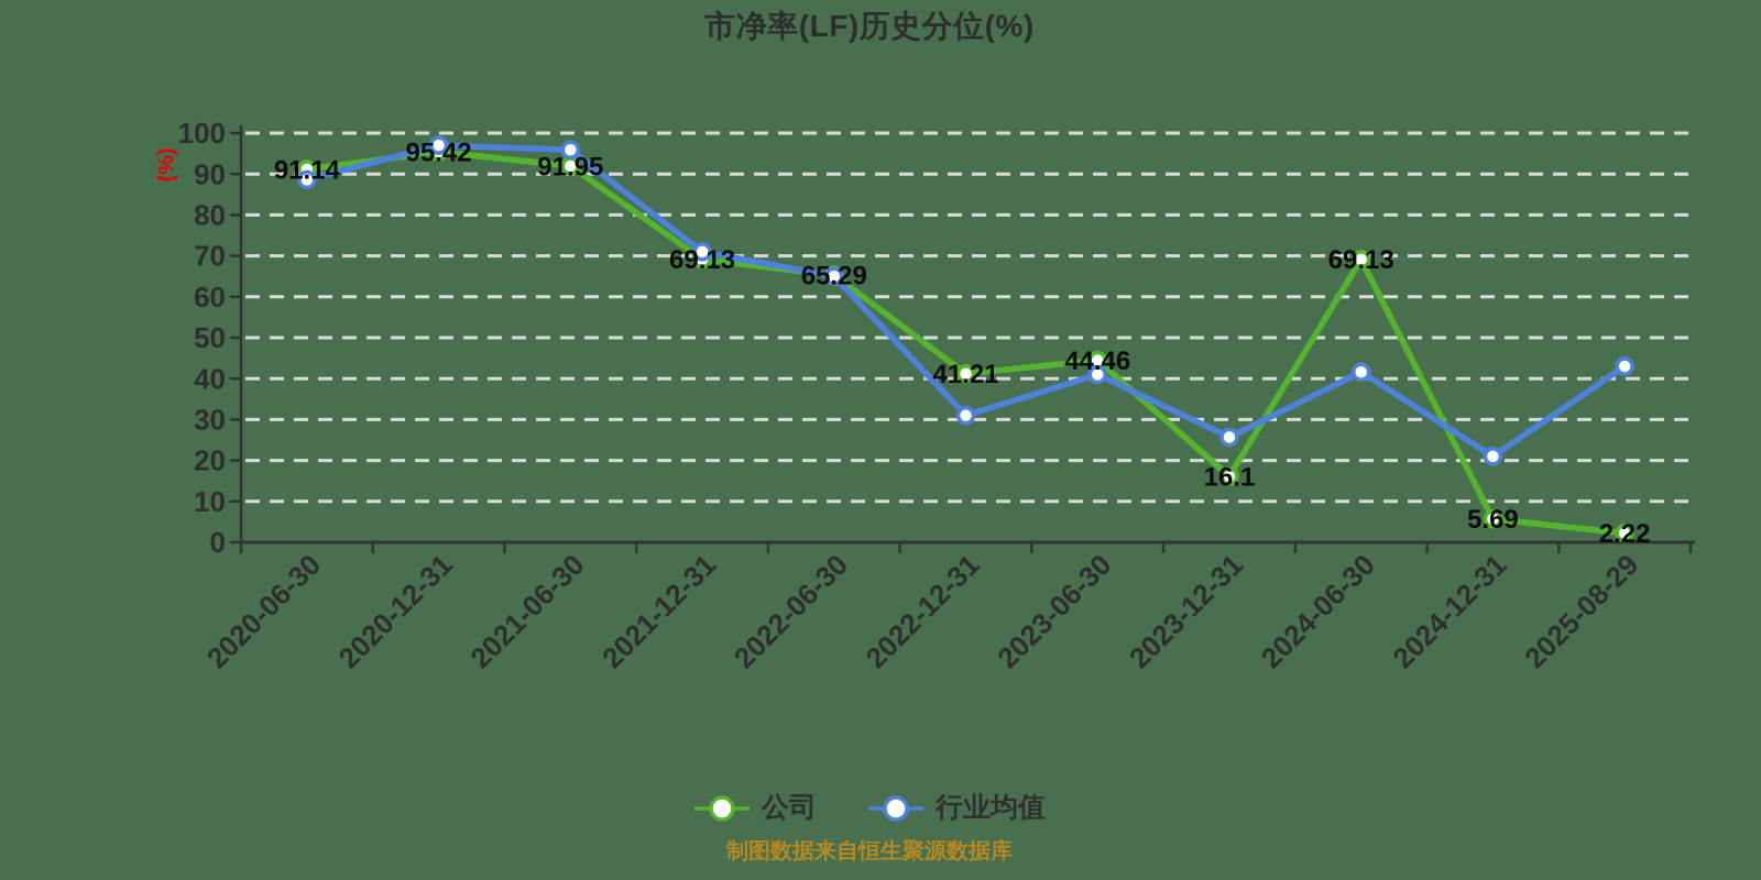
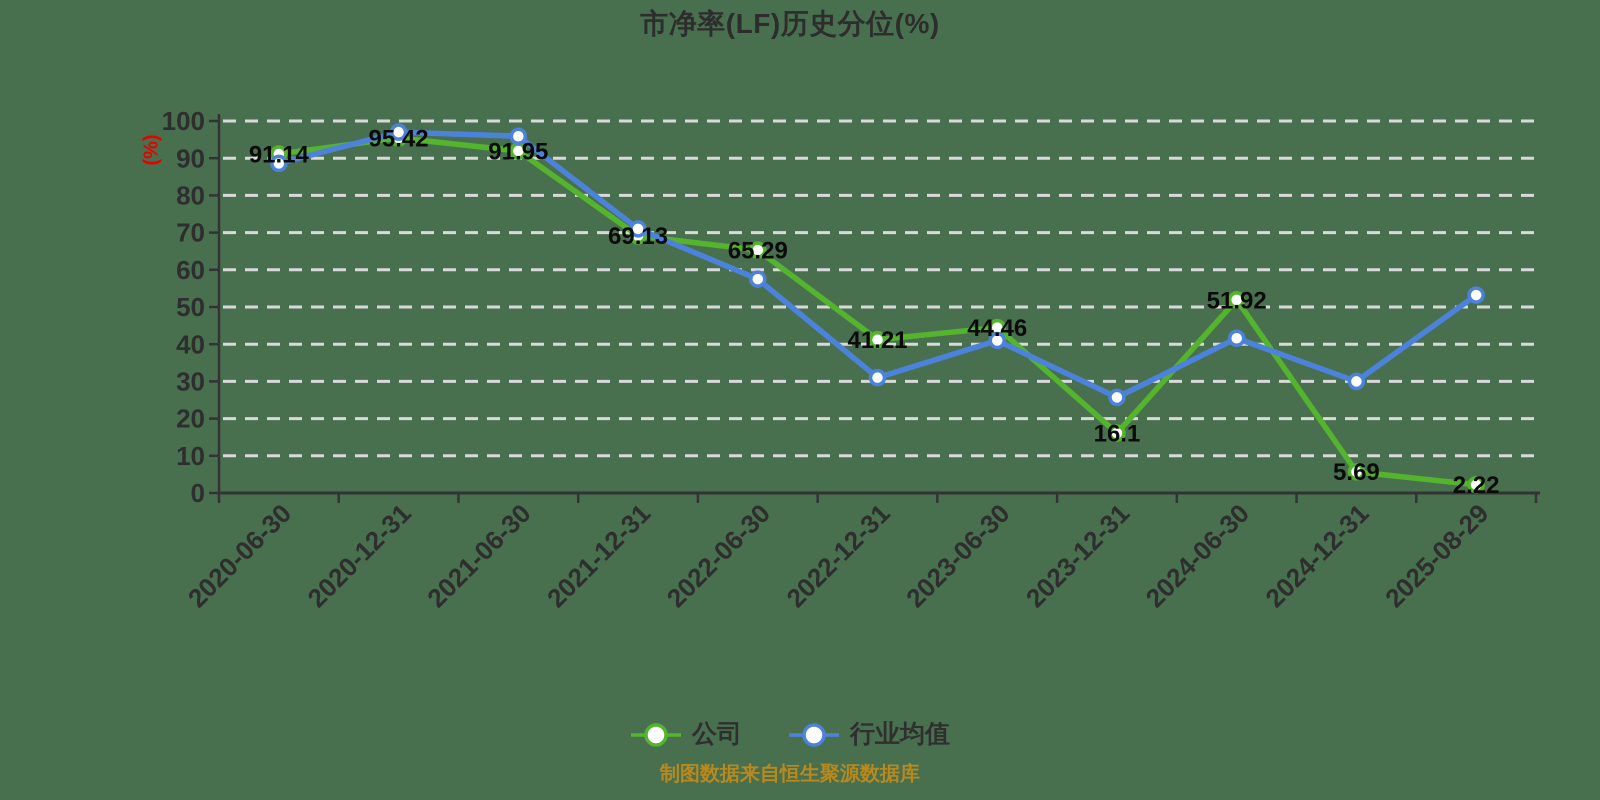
行业均值/2022-06-30: 65 -> 58
公司/2024-06-30: 69.13 -> 51.92
行业均值/2024-12-31: 21 -> 30
行业均值/2025-08-29: 43 -> 53
